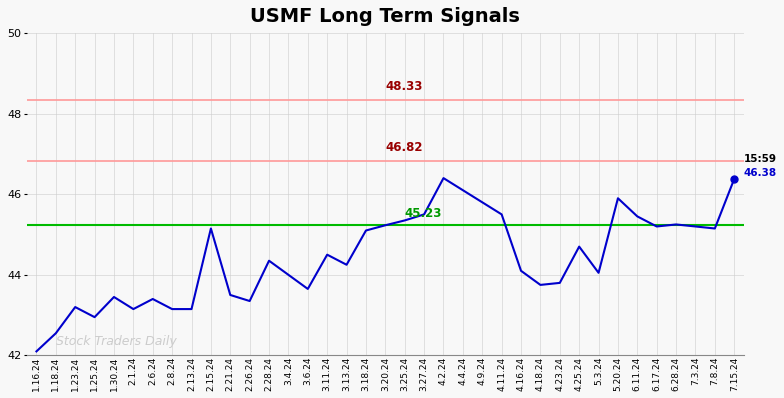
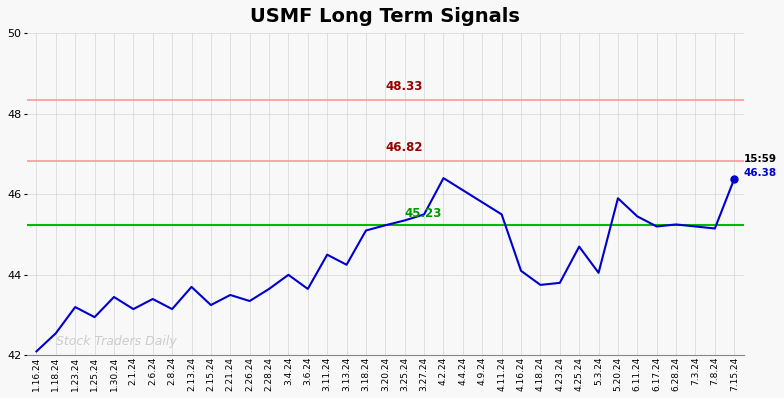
2.13.24: 43.15 -> 43.70
2.15.24: 45.15 -> 43.25
2.28.24: 44.35 -> 43.65
